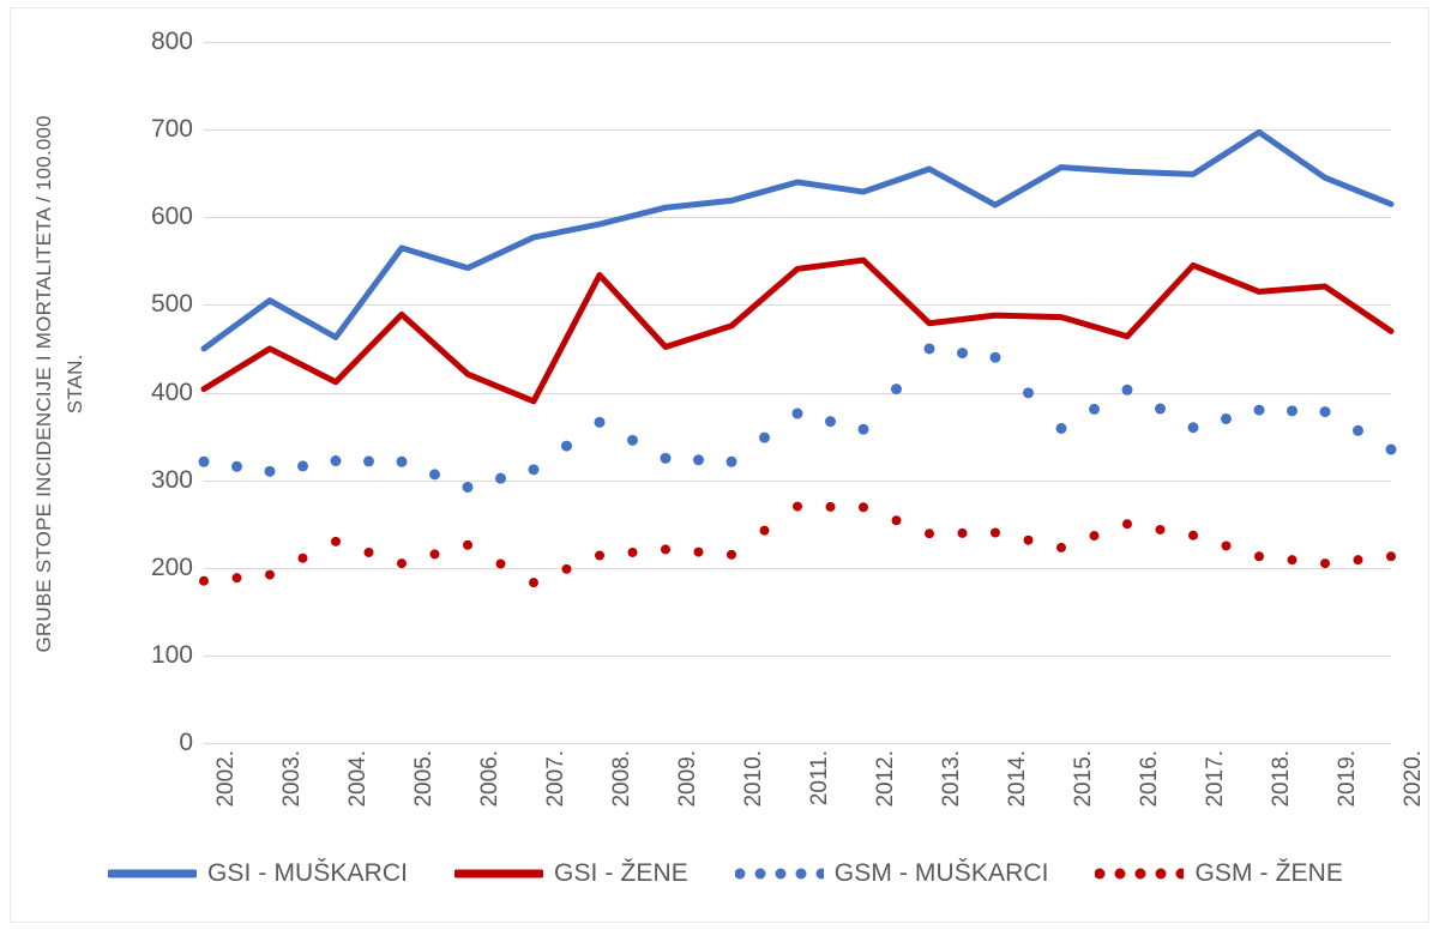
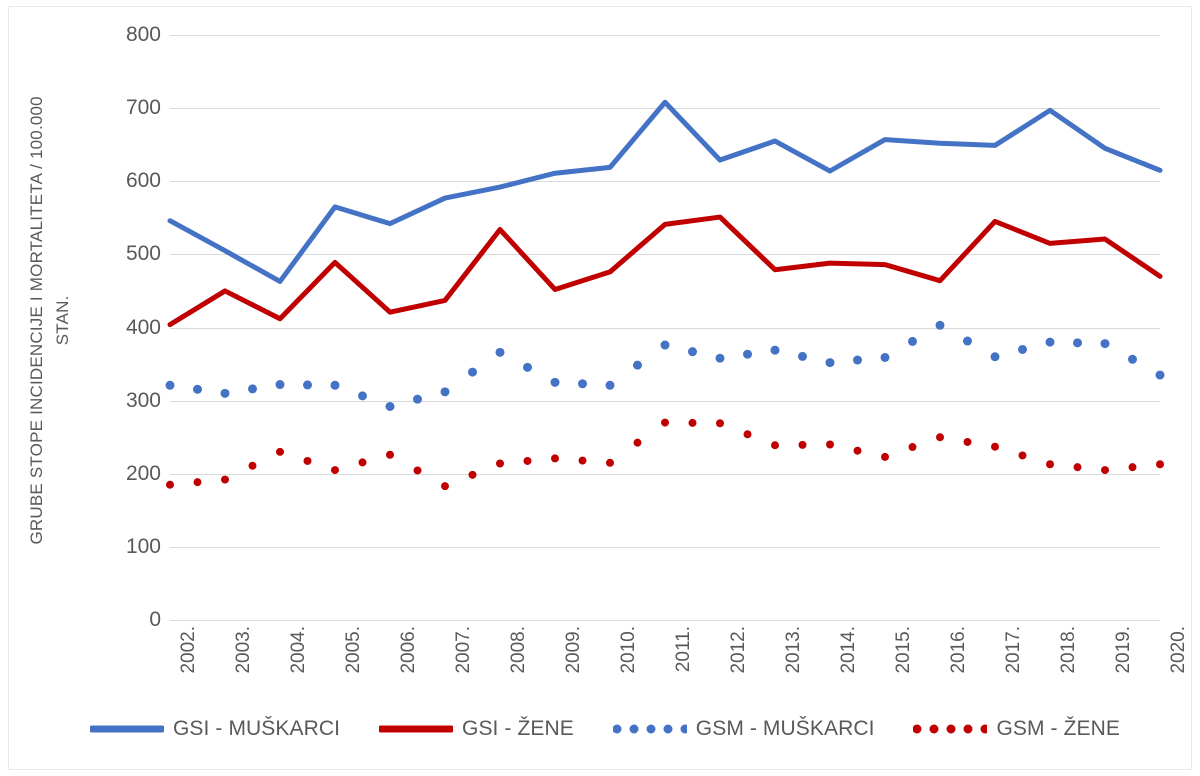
GSI - MUŠKARCI/2002.: 450 -> 550
GSI - ŽENE/2007.: 390 -> 440
GSI - MUŠKARCI/2011.: 640 -> 710
GSM - MUŠKARCI/2013.: 450 -> 370
GSM - MUŠKARCI/2014.: 440 -> 350
